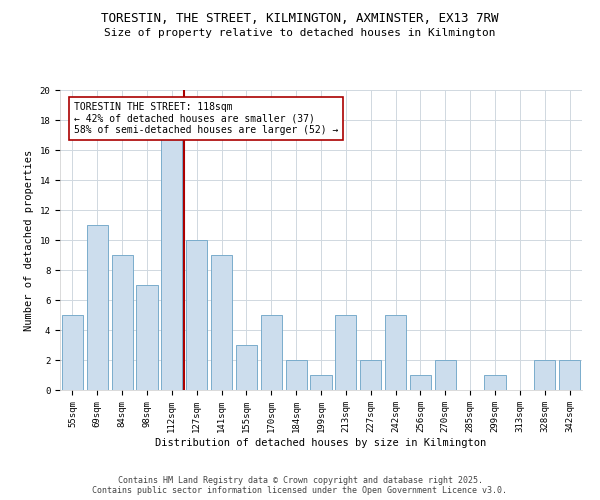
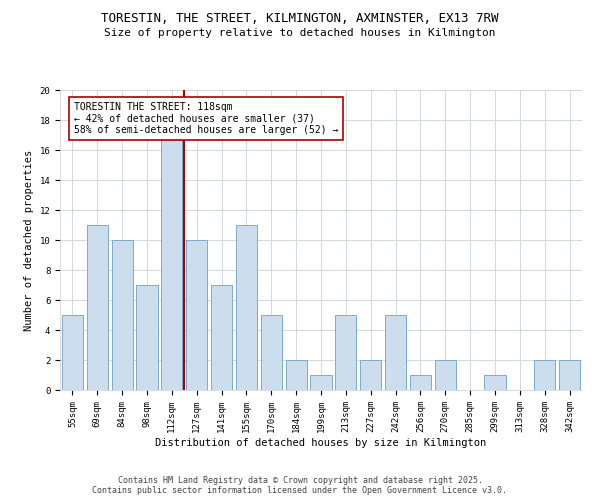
84sqm: 9 -> 10
141sqm: 9 -> 7
155sqm: 3 -> 11
